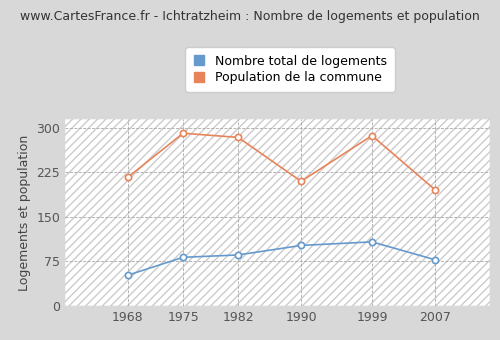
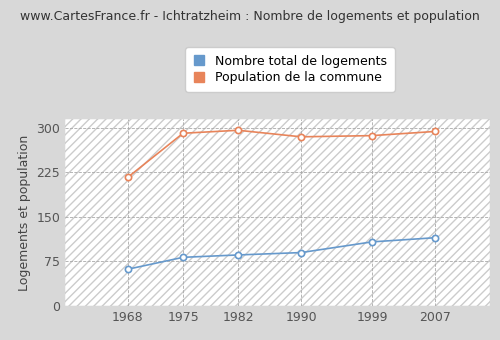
Nombre total de logements/1968: 52 -> 62
Population de la commune/1982: 284 -> 296
Nombre total de logements/1990: 102 -> 90
Population de la commune/1990: 210 -> 285
Nombre total de logements/2007: 78 -> 115
Population de la commune/2007: 196 -> 294
